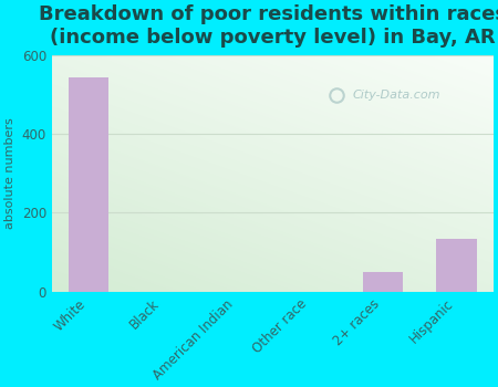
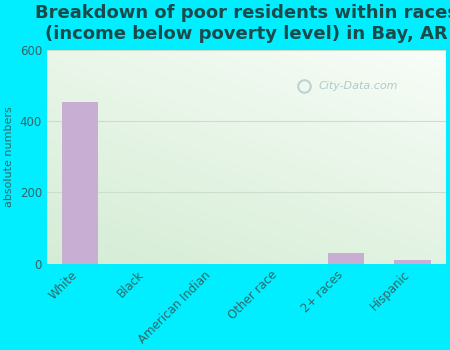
White: 545 -> 453
2+ races: 50 -> 30
Hispanic: 135 -> 10
